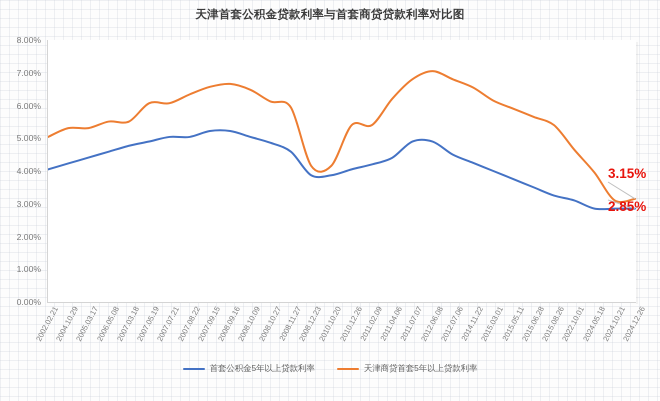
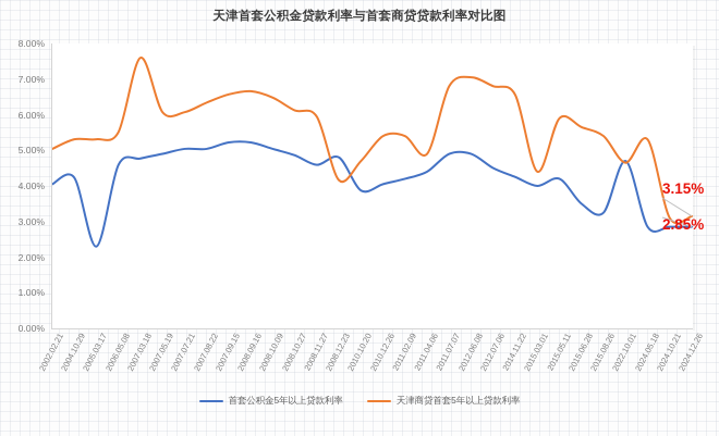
首套公积金5年以上贷款利率/2005.03.17: 4.4% -> 2.3%
天津商贷首套5年以上贷款利率/2007.03.18: 5.5% -> 7.6%
首套公积金5年以上贷款利率/2008.12.23: 3.9% -> 4.8%
天津商贷首套5年以上贷款利率/2010.10.20: 4.2% -> 4.7%
天津商贷首套5年以上贷款利率/2011.04.06: 6.2% -> 4.9%
天津商贷首套5年以上贷款利率/2015.03.01: 6.2% -> 4.4%
首套公积金5年以上贷款利率/2015.05.11: 3.8% -> 4.2%
首套公积金5年以上贷款利率/2022.10.01: 3.1% -> 4.7%
天津商贷首套5年以上贷款利率/2024.05.18: 4.0% -> 5.3%
